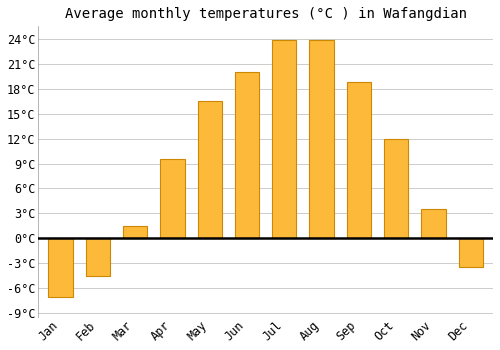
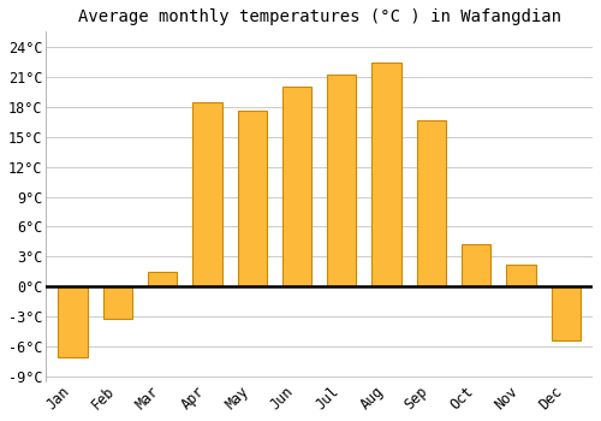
Feb: -4.5°C -> -3.2°C
Apr: 9.5°C -> 18.4°C
May: 16.5°C -> 17.6°C
Jul: 23.8°C -> 21.2°C
Aug: 23.8°C -> 22.4°C
Sep: 18.8°C -> 16.6°C
Oct: 12.0°C -> 4.2°C
Nov: 3.5°C -> 2.2°C
Dec: -3.5°C -> -5.4°C
